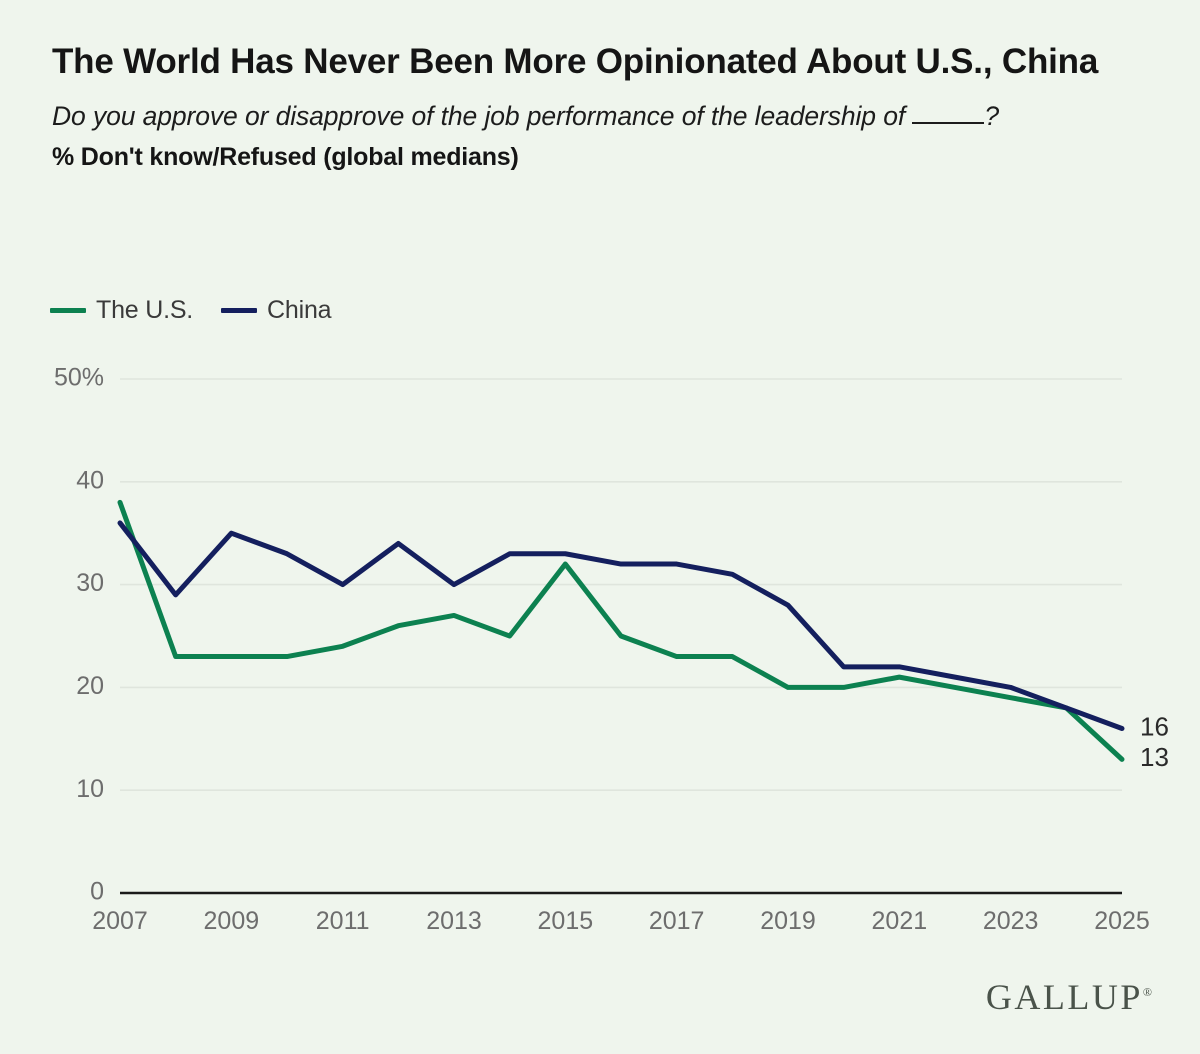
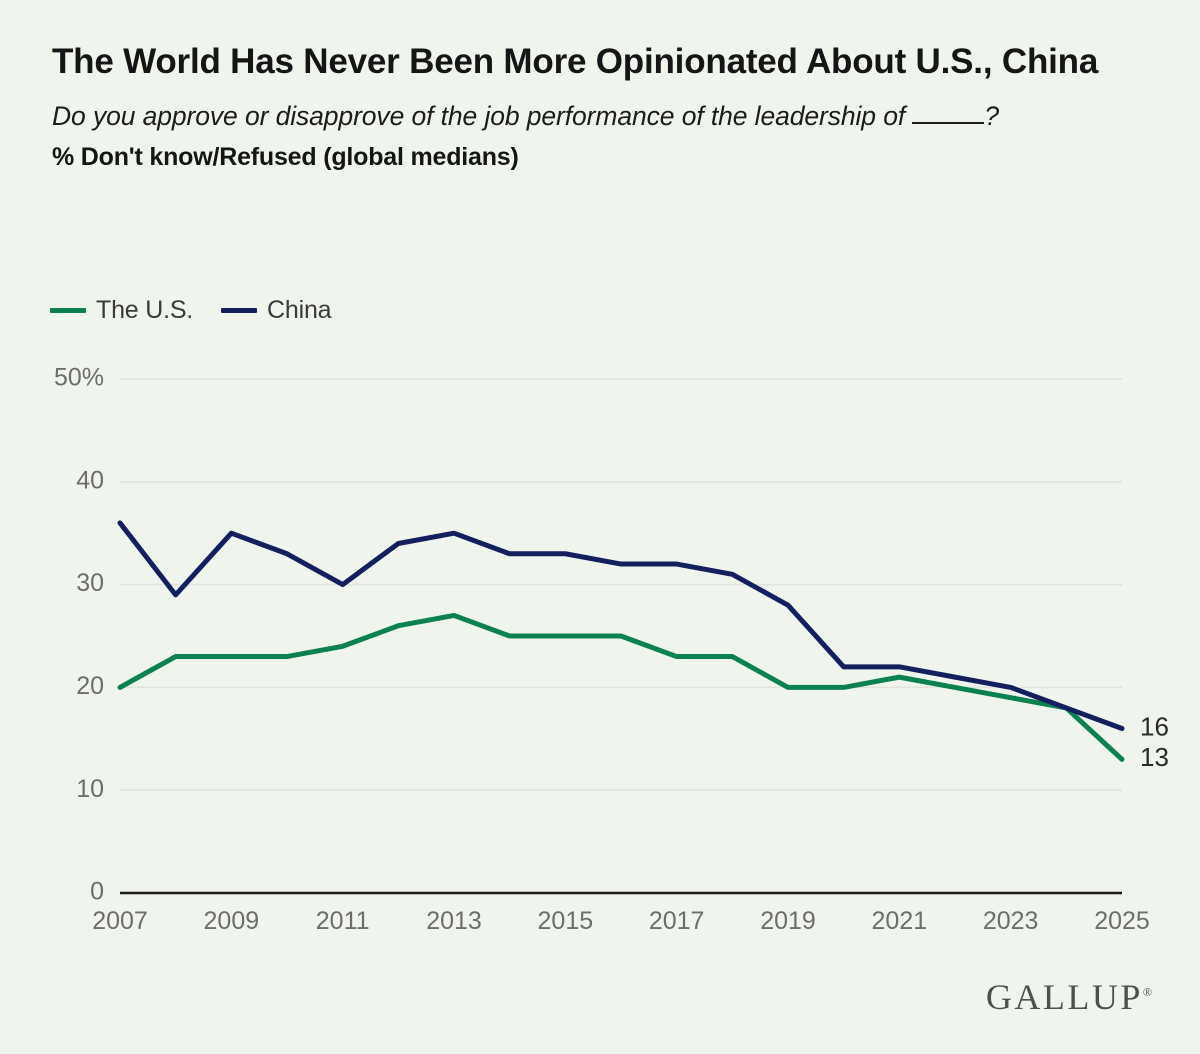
The U.S./2007: 38% -> 20%
China/2013: 30% -> 35%
The U.S./2015: 32% -> 25%
